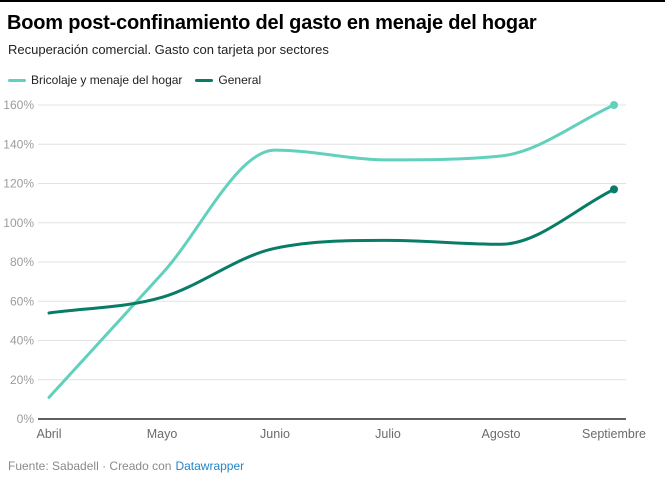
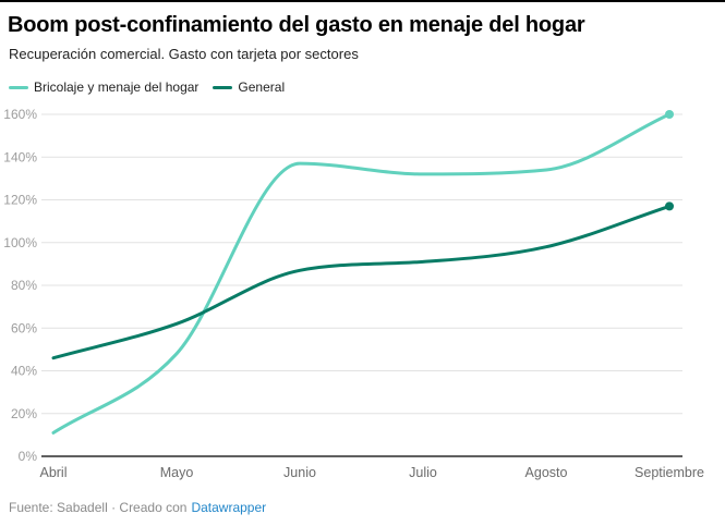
General/Abril: 54% -> 46%
Bricolaje y menaje del hogar/Mayo: 74% -> 48%
General/Agosto: 89% -> 98%
